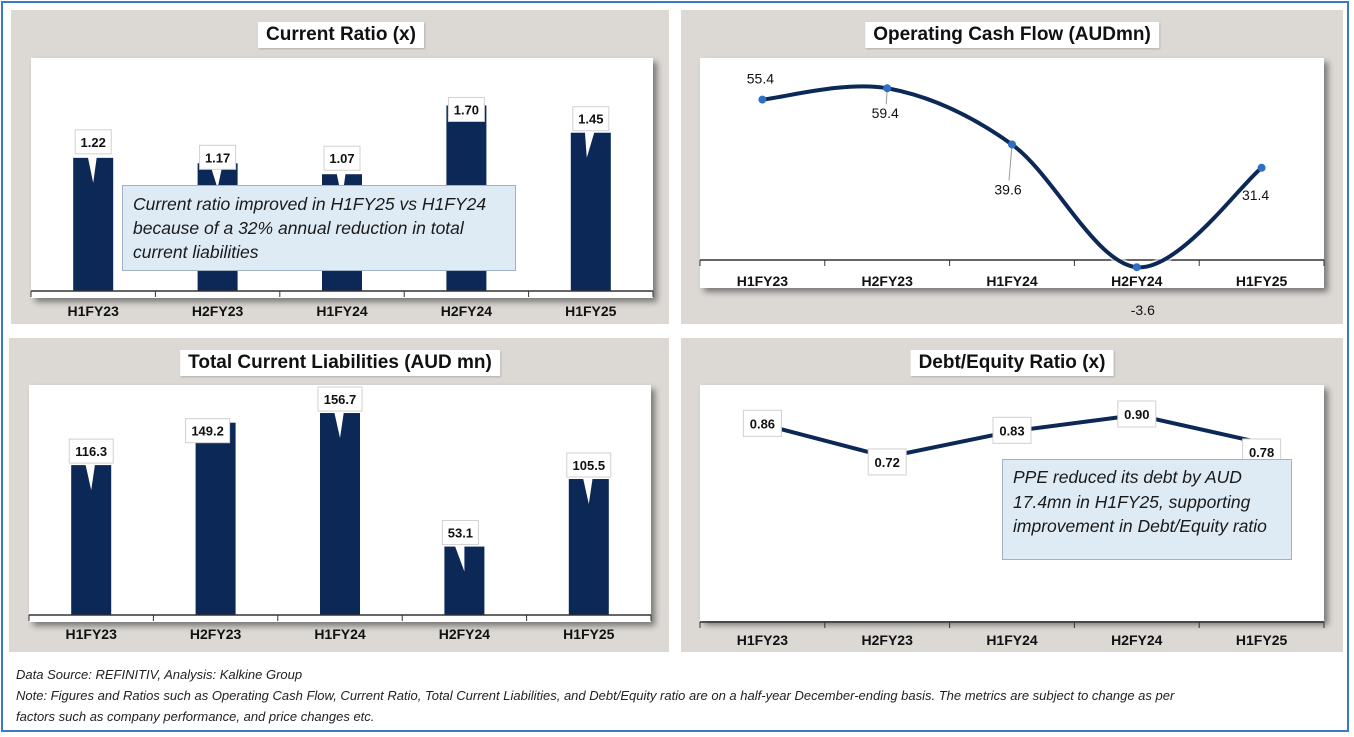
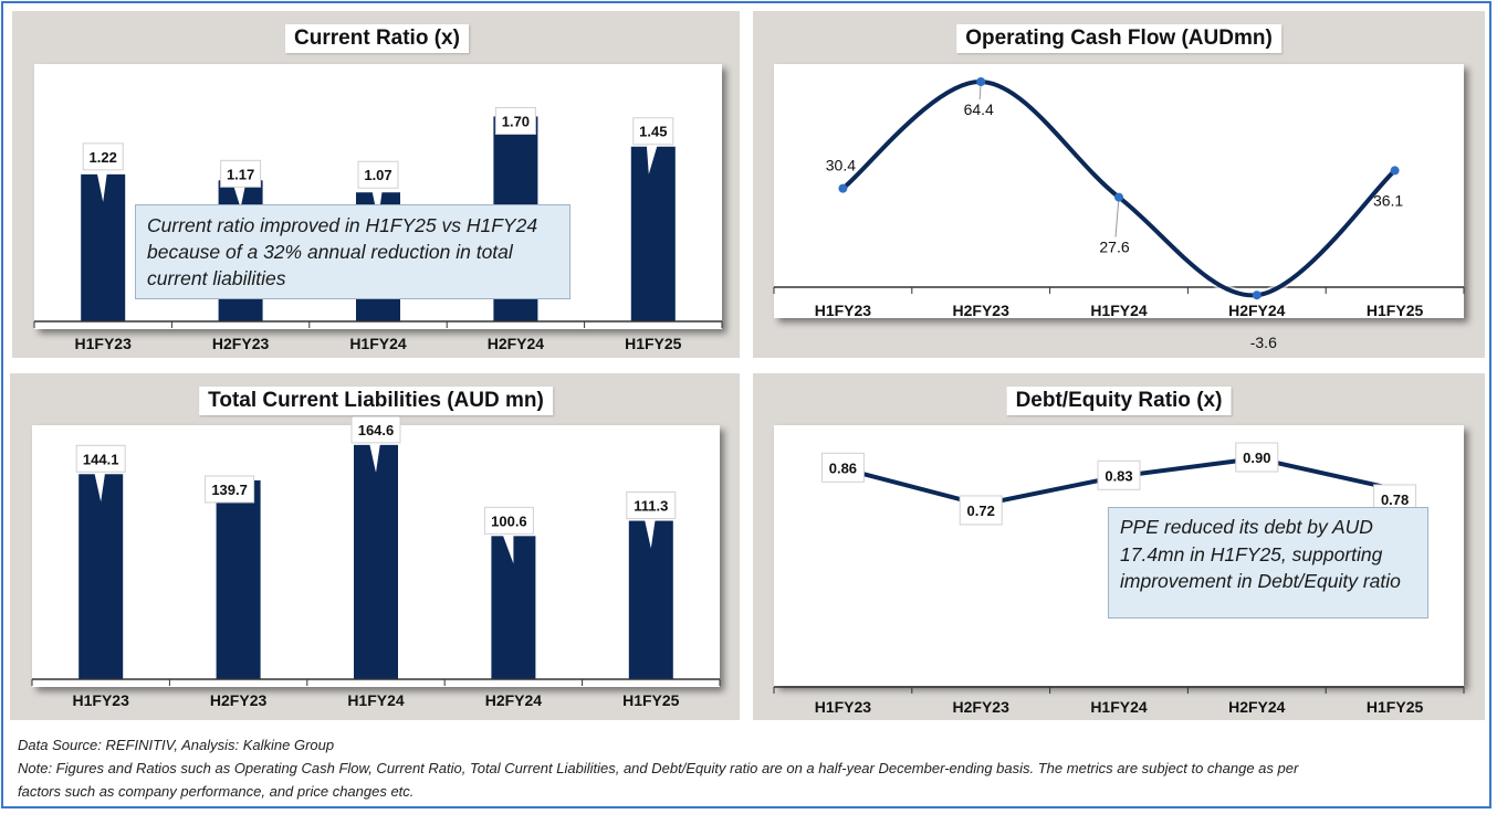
Operating Cash Flow (AUDmn)/H1FY23: 55.4 -> 30.4
Operating Cash Flow (AUDmn)/H2FY23: 59.4 -> 64.4
Operating Cash Flow (AUDmn)/H1FY24: 39.6 -> 27.6
Operating Cash Flow (AUDmn)/H1FY25: 31.4 -> 36.1
Total Current Liabilities (AUD mn)/H1FY23: 116.3 -> 144.1
Total Current Liabilities (AUD mn)/H2FY23: 149.2 -> 139.7
Total Current Liabilities (AUD mn)/H1FY24: 156.7 -> 164.6
Total Current Liabilities (AUD mn)/H2FY24: 53.1 -> 100.6
Total Current Liabilities (AUD mn)/H1FY25: 105.5 -> 111.3
